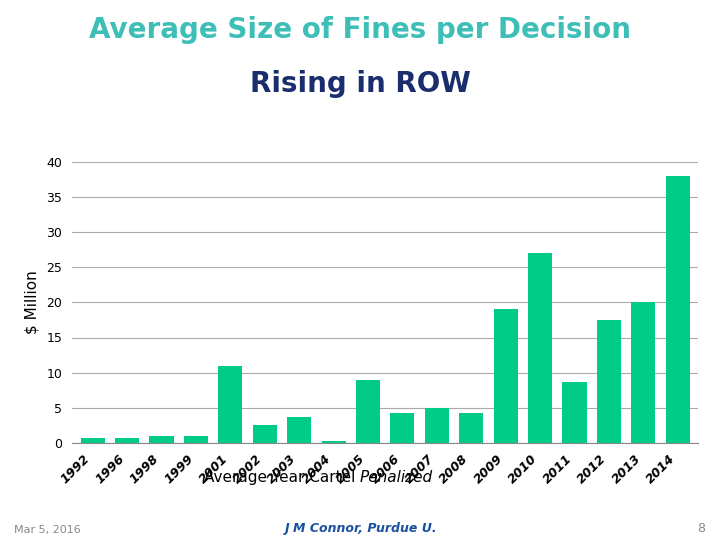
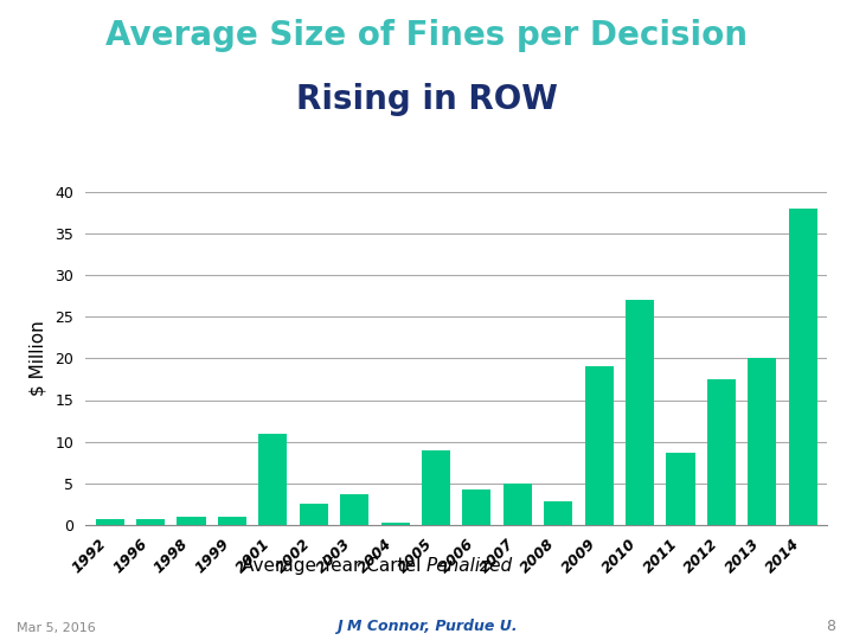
2008: 4.2 -> 2.8
